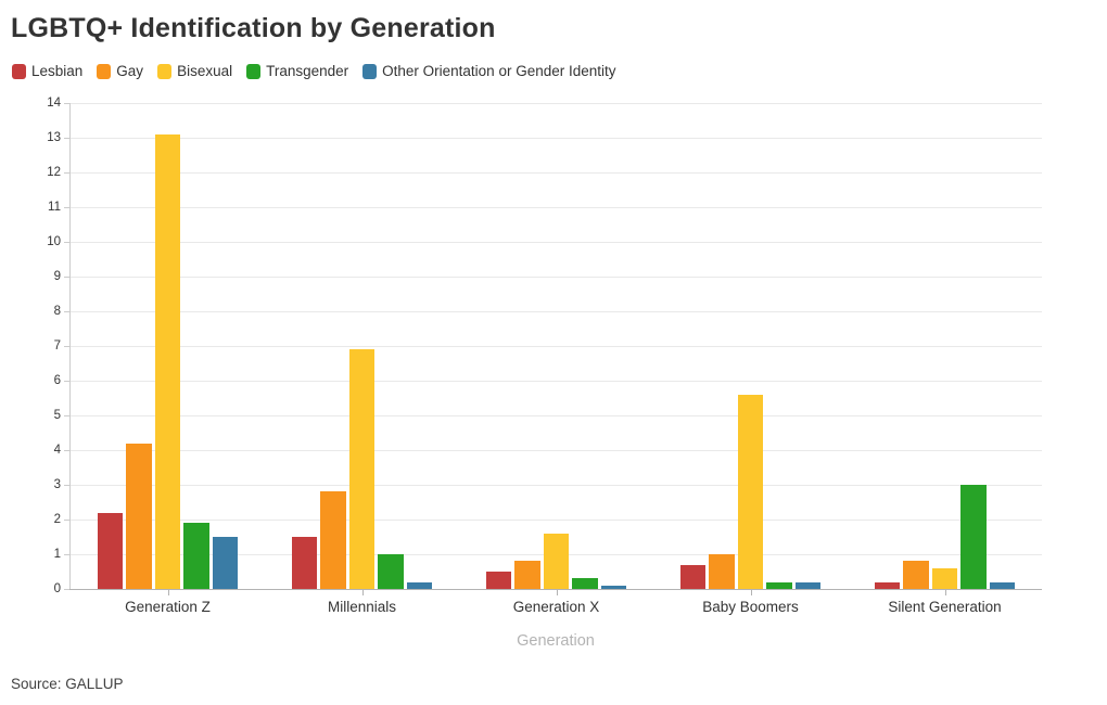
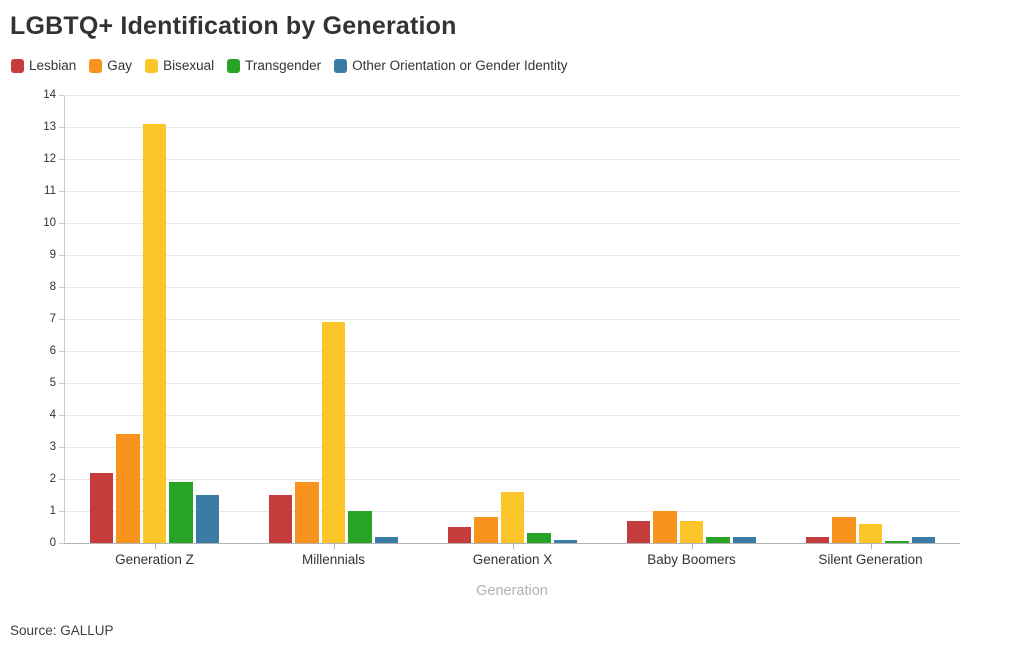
Gay/Generation Z: 4.2 -> 3.4
Gay/Millennials: 2.8 -> 1.9
Bisexual/Baby Boomers: 5.6 -> 0.7
Transgender/Silent Generation: 3.0 -> 0.1
